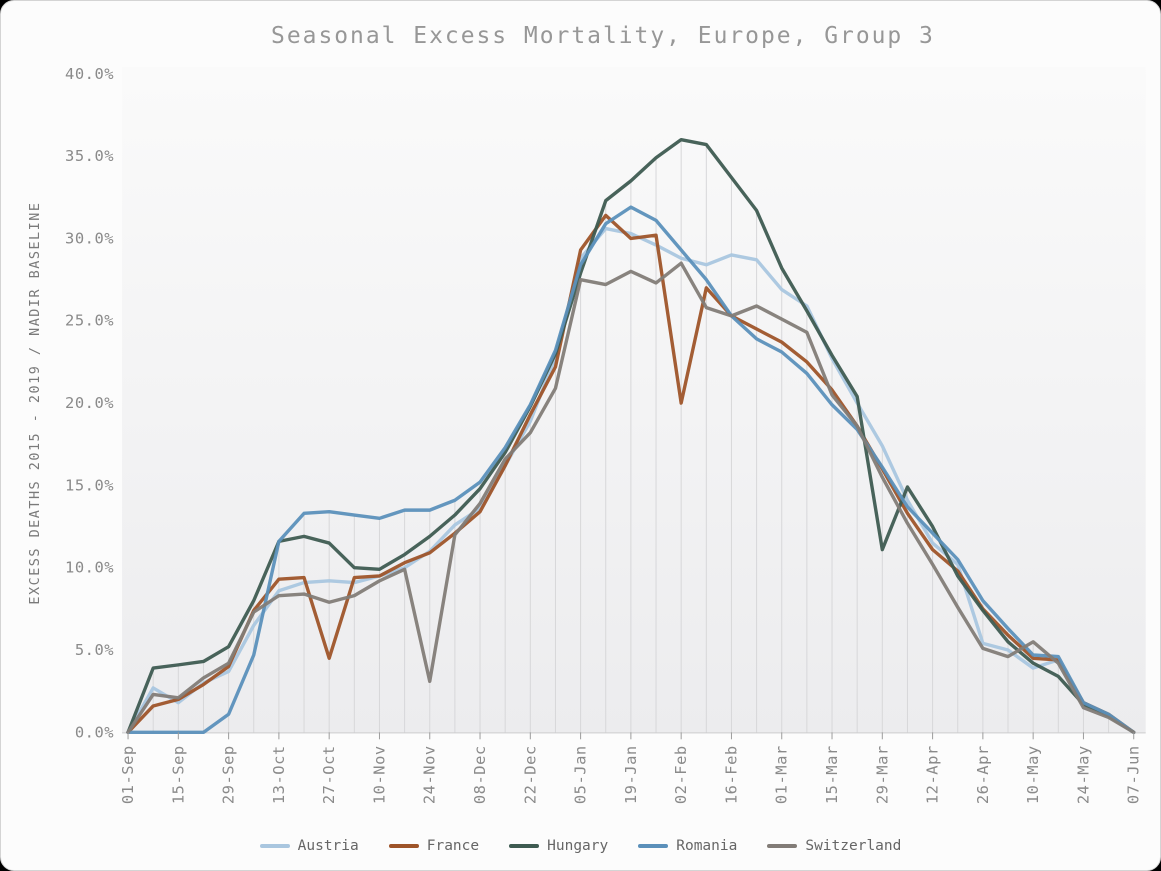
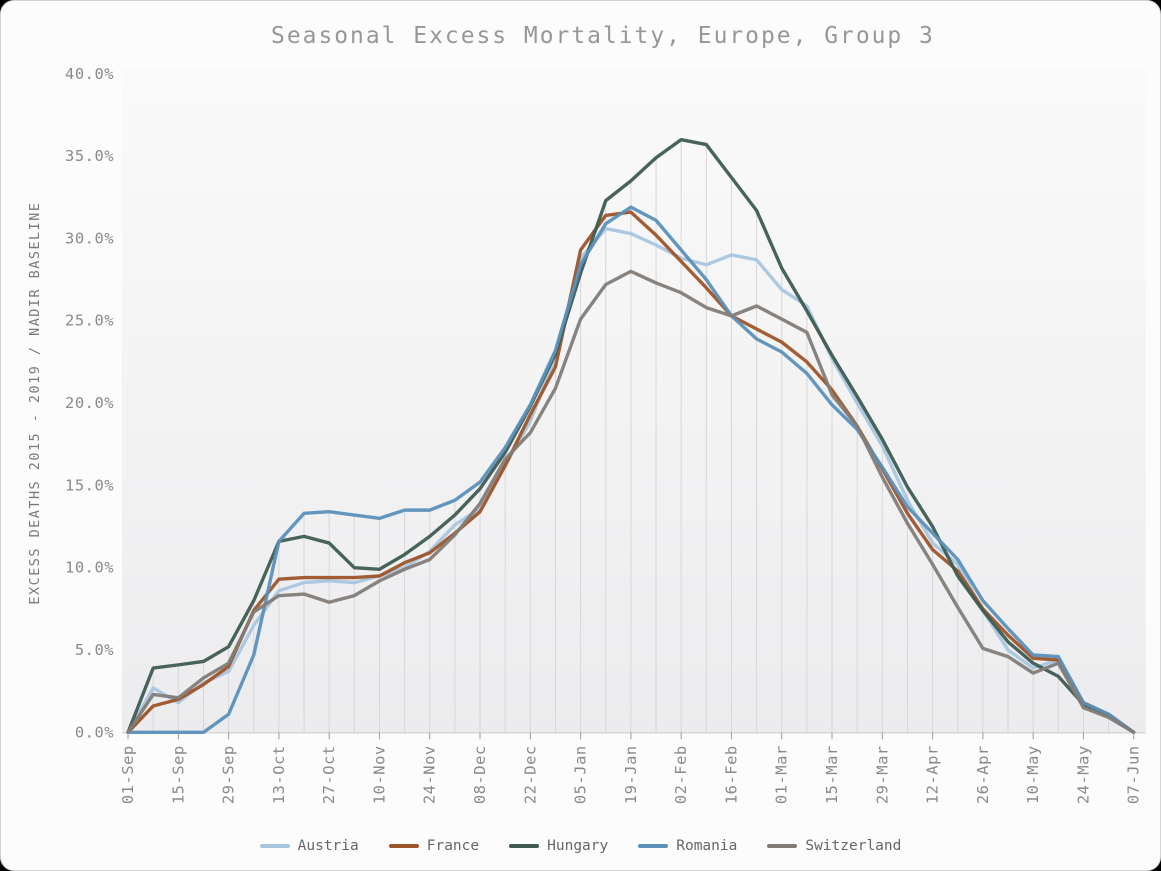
France/27-Oct: 4.5% -> 9.4%
Switzerland/24-Nov: 3.1% -> 10.5%
Switzerland/05-Jan: 27.5% -> 25.1%
France/19-Jan: 30.0% -> 31.6%
France/02-Feb: 20.0% -> 28.6%
Switzerland/02-Feb: 28.5% -> 26.7%
Hungary/29-Mar: 11.1% -> 17.8%
Austria/26-Apr: 5.4% -> 7.4%
Switzerland/10-May: 5.5% -> 3.6%
